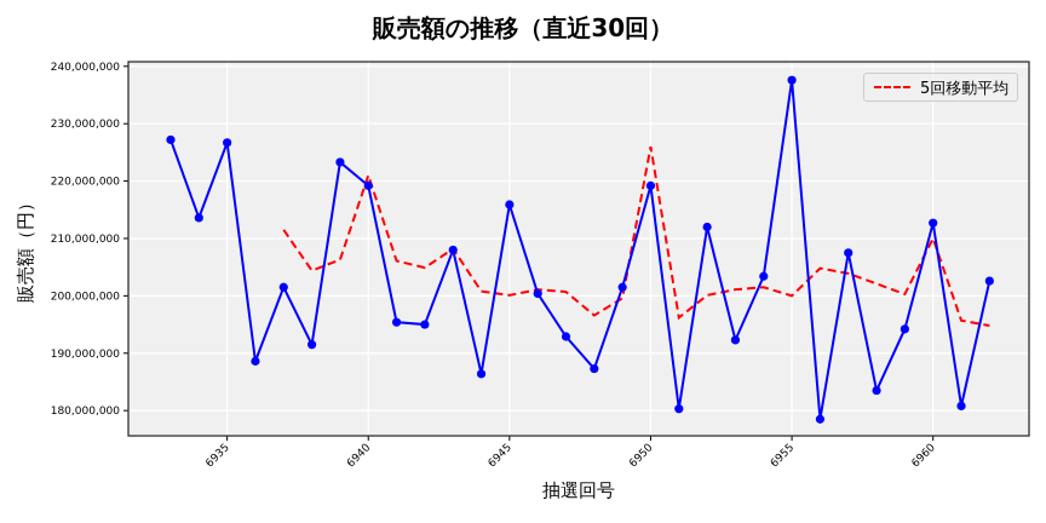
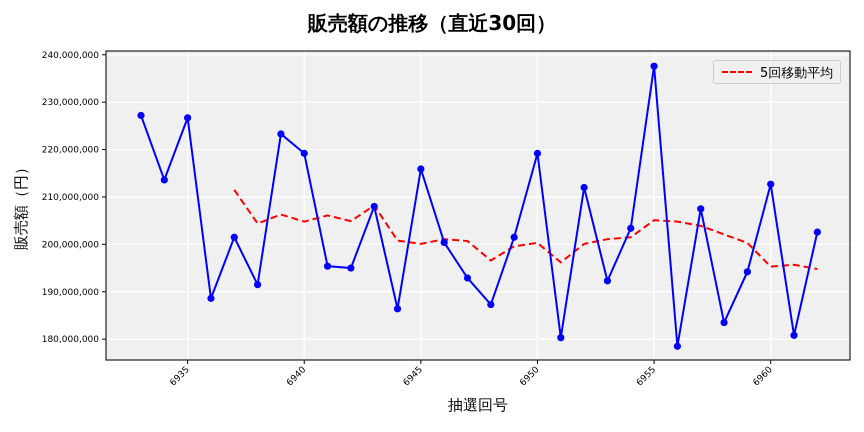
5回移動平均/6940: 221000000 -> 205000000
5回移動平均/6950: 226000000 -> 200000000
5回移動平均/6955: 200000000 -> 205000000
5回移動平均/6960: 210000000 -> 195000000
